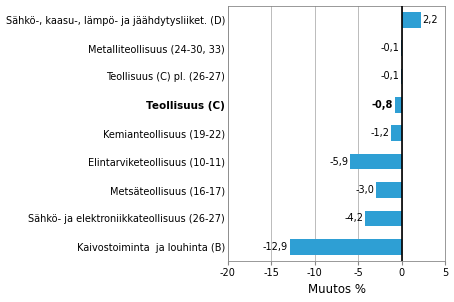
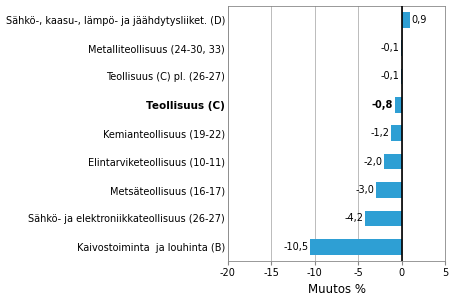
Sähkö-, kaasu-, lämpö- ja jäähdytysliiket. (D): 2,2 -> 0,9
Elintarviketeollisuus (10-11): -5,9 -> -2,0
Kaivostoiminta ja louhinta (B): -12,9 -> -10,5
